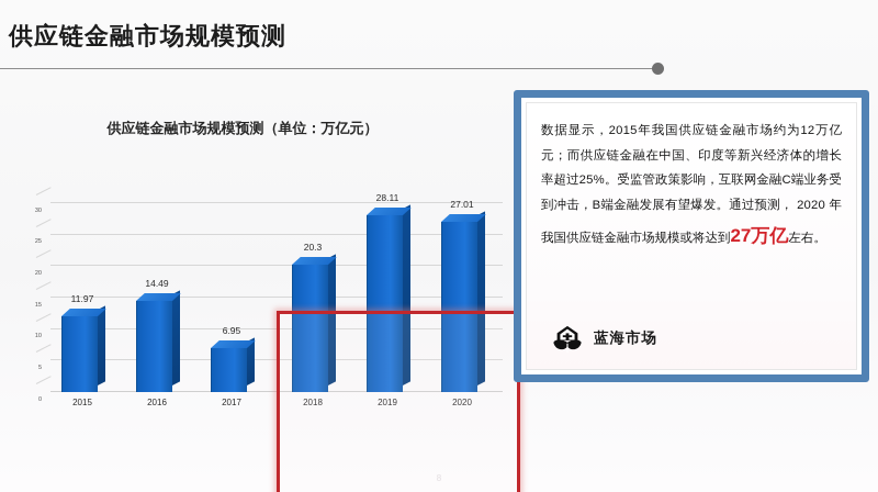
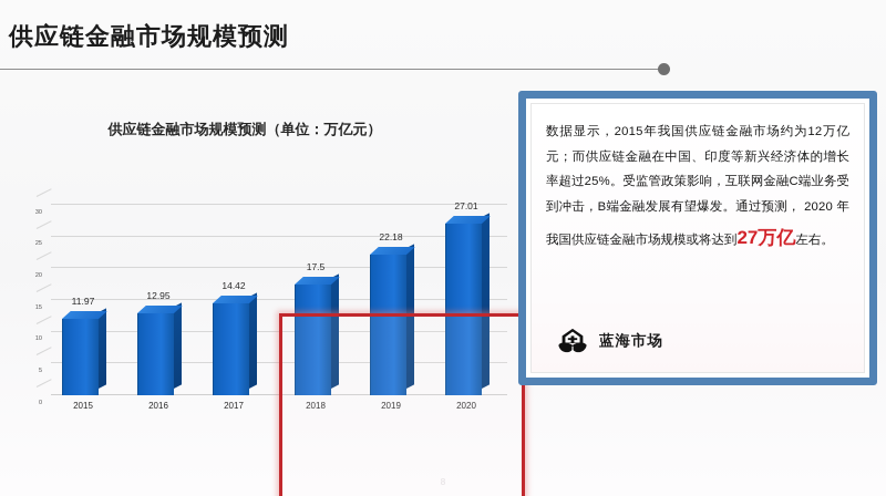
2016: 14.49 -> 12.95
2017: 6.95 -> 14.42
2018: 20.3 -> 17.5
2019: 28.11 -> 22.18
